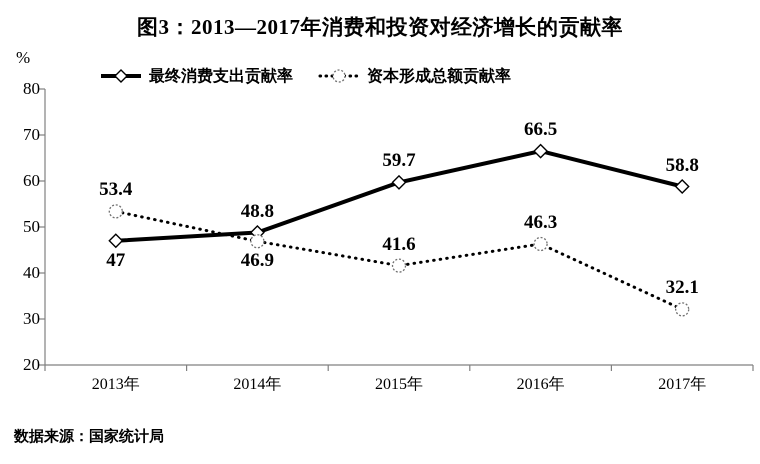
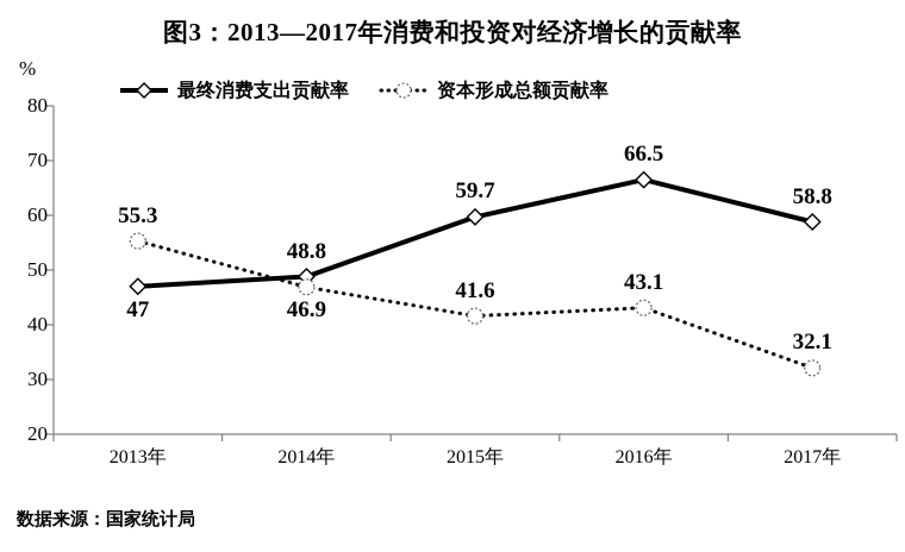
资本形成总额贡献率/2013年: 53.4 -> 55.3
资本形成总额贡献率/2016年: 46.3 -> 43.1
